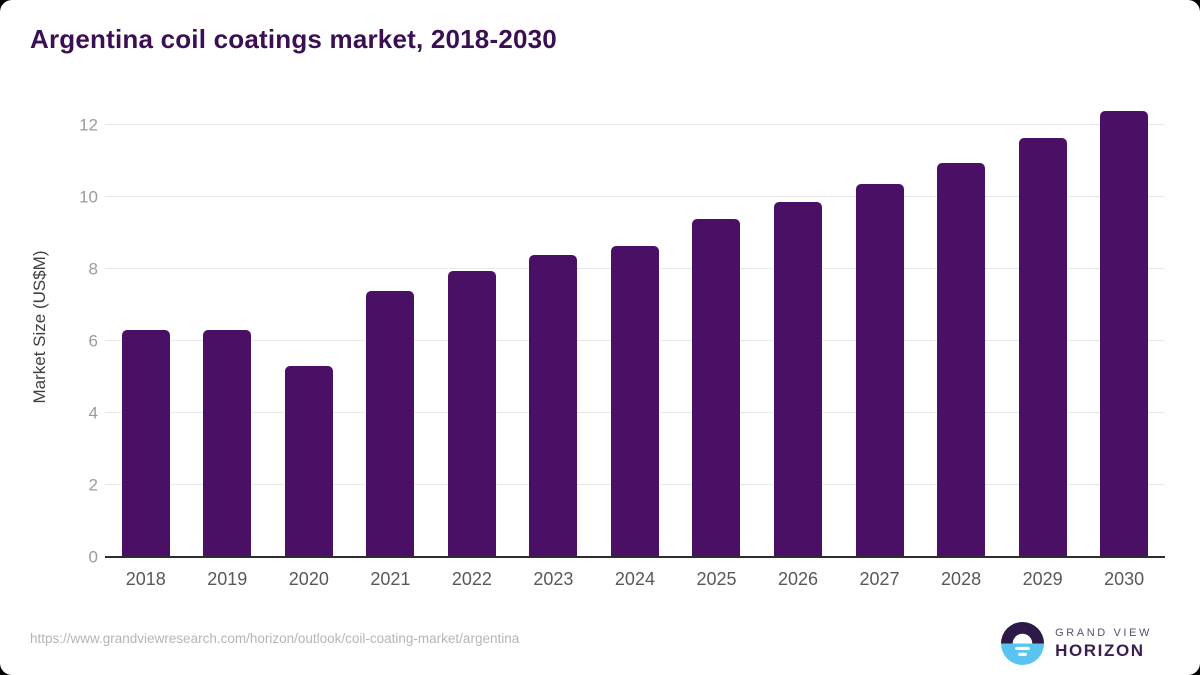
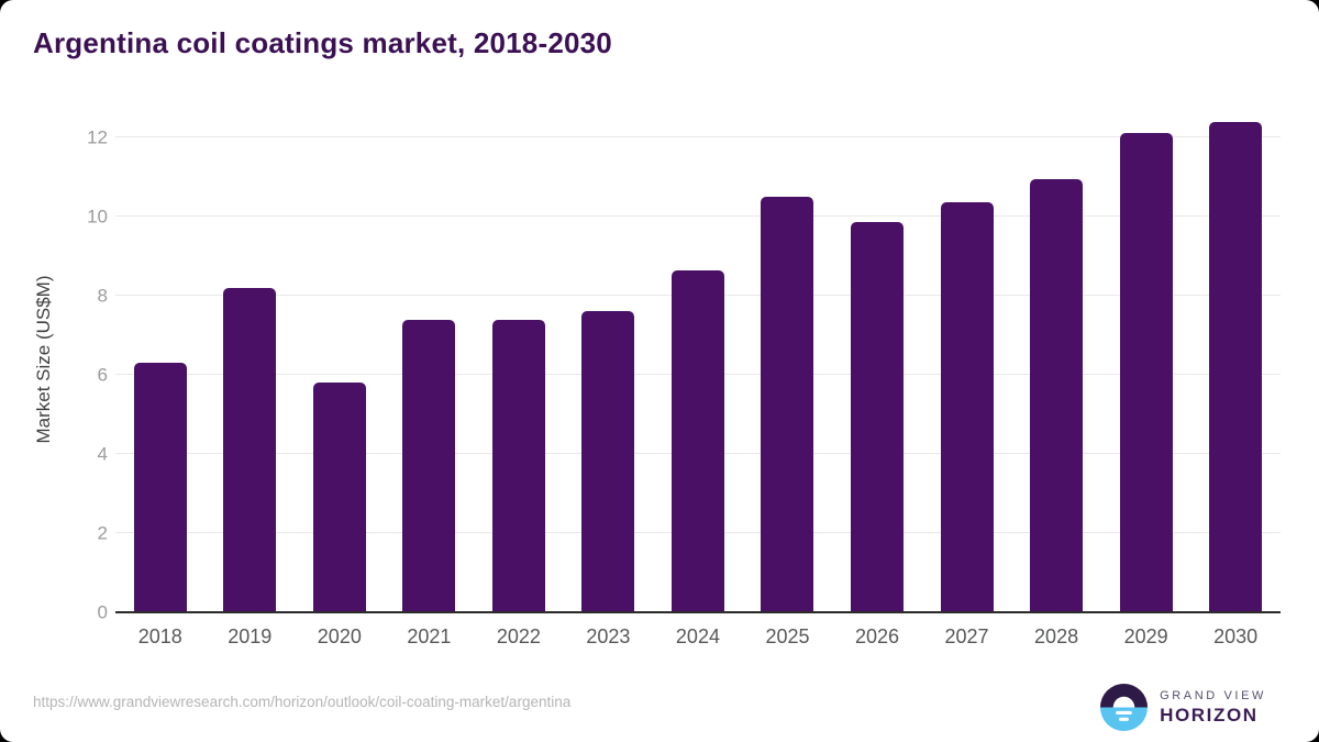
2019: 6.3 -> 8.2
2020: 5.3 -> 5.8
2022: 8.0 -> 7.4
2023: 8.4 -> 7.6
2025: 9.4 -> 10.5
2029: 11.7 -> 12.1
